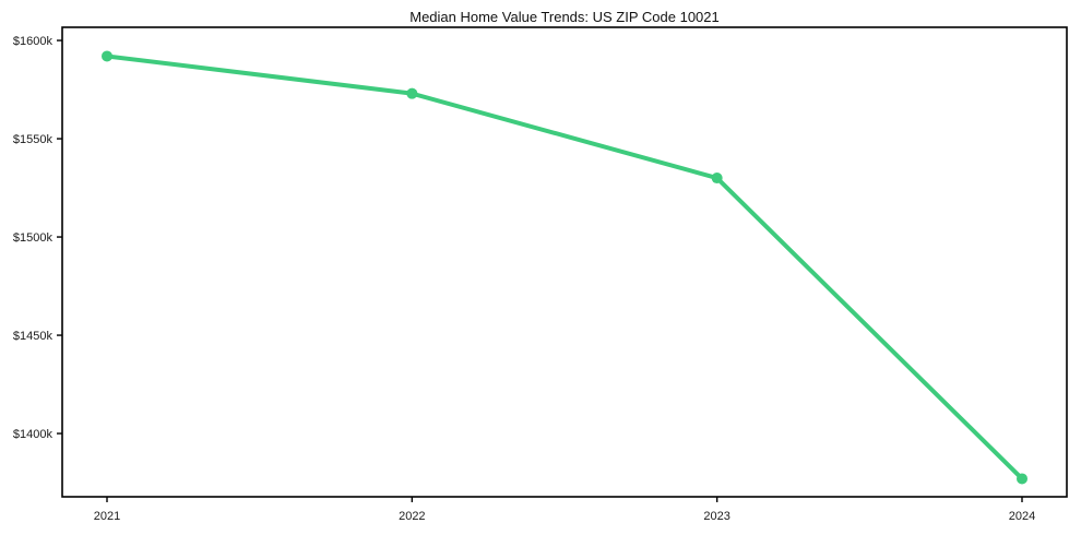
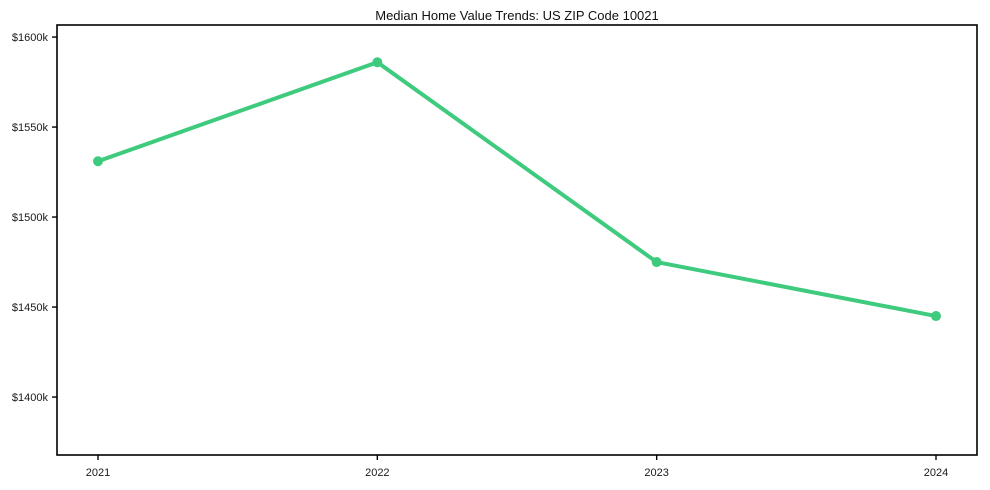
2021: $1592k -> $1531k
2022: $1573k -> $1586k
2023: $1530k -> $1475k
2024: $1377k -> $1445k
